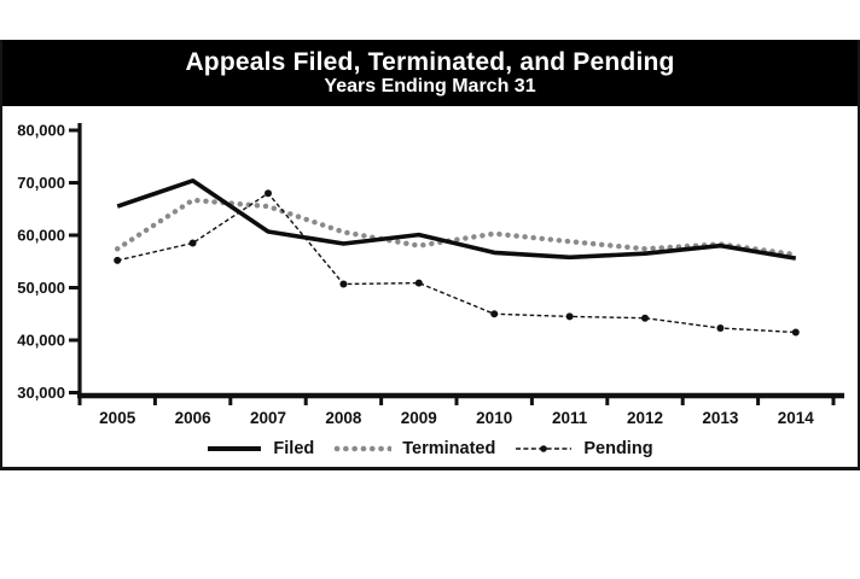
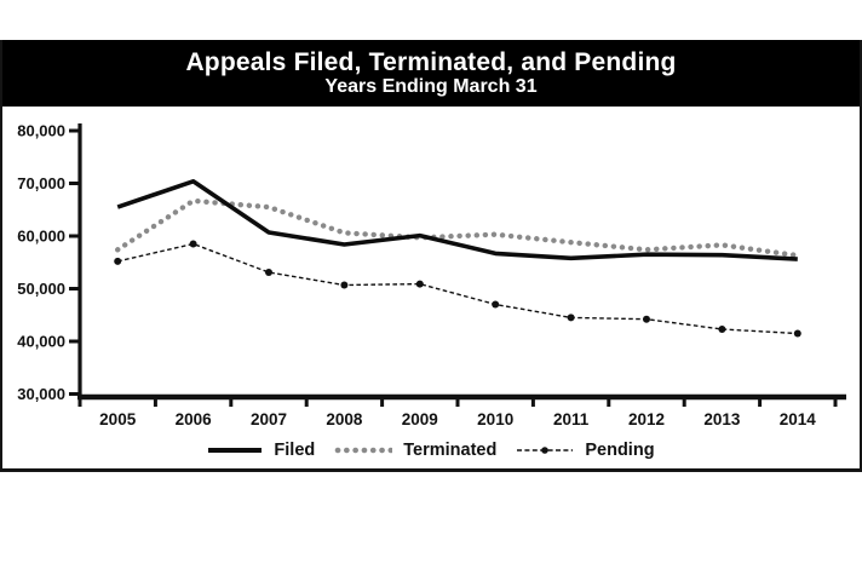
Pending/2007: 68000 -> 53000
Terminated/2009: 58000 -> 60000
Pending/2010: 45000 -> 47000
Filed/2013: 58000 -> 56000
